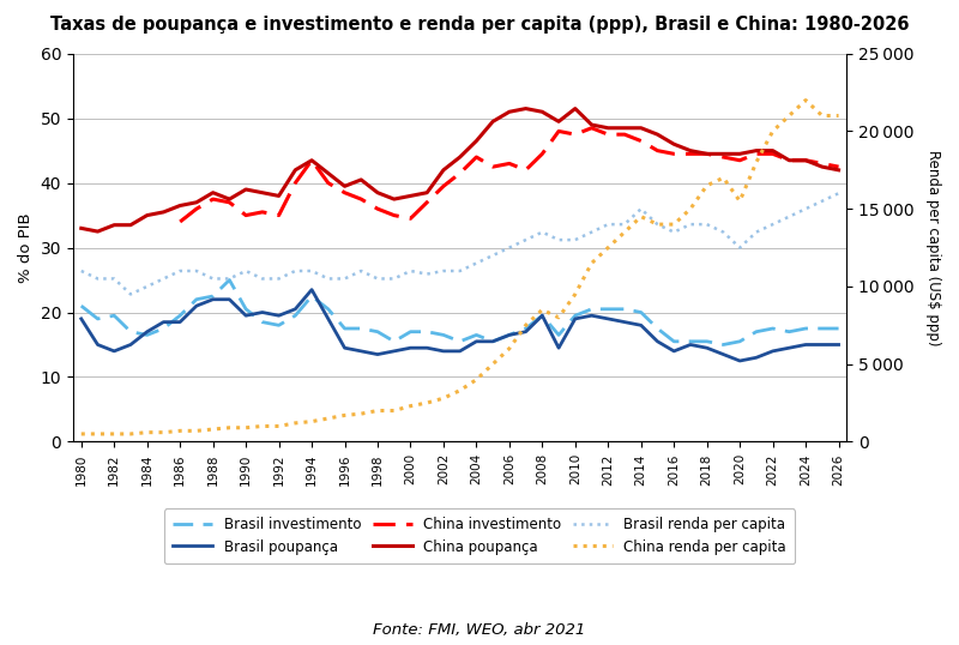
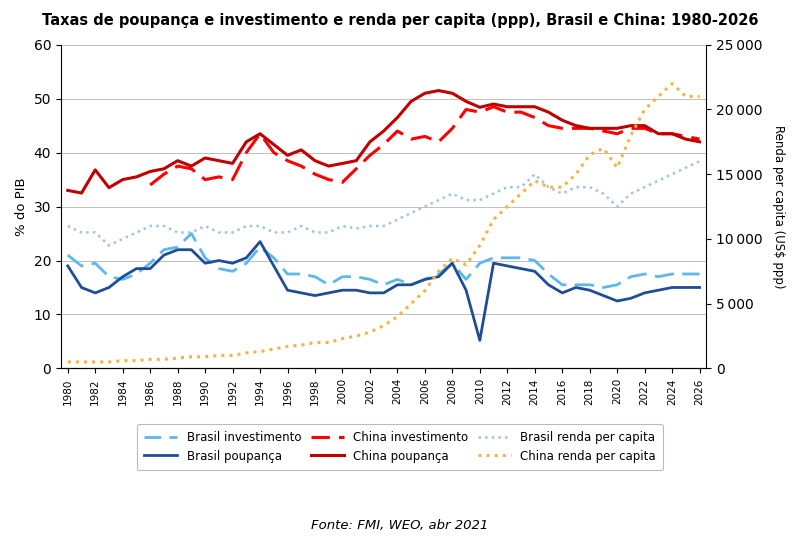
China poupança/1982: 33.5 -> 36.8
Brasil poupança/2010: 19.0 -> 5.2
China poupança/2010: 51.5 -> 48.4
